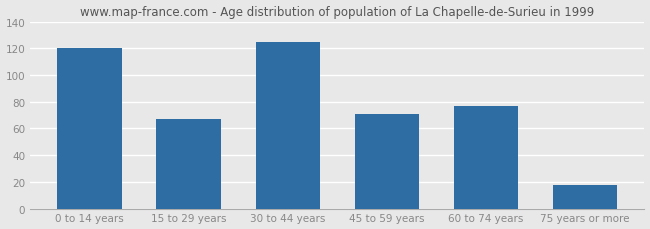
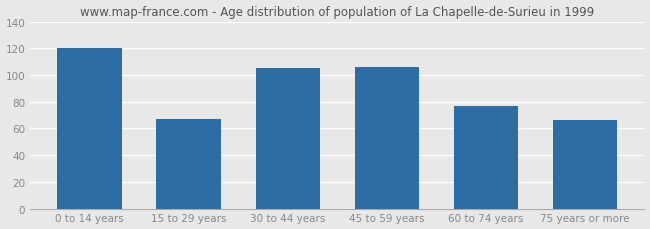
30 to 44 years: 125 -> 105
45 to 59 years: 71 -> 106
75 years or more: 18 -> 66
